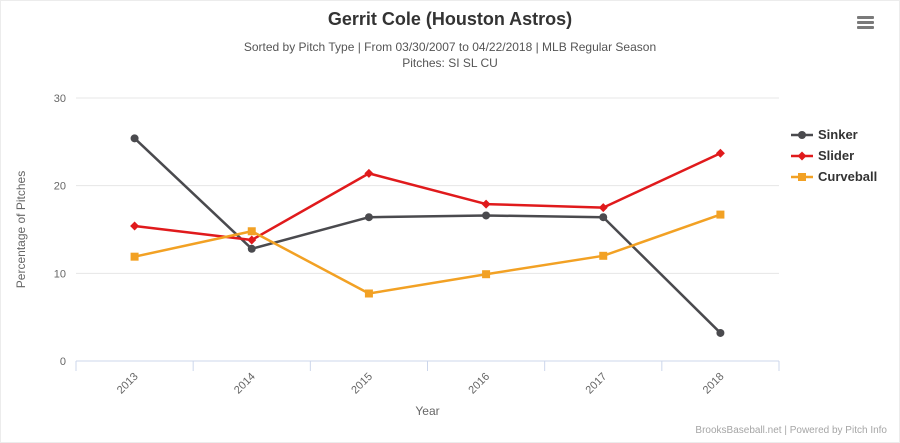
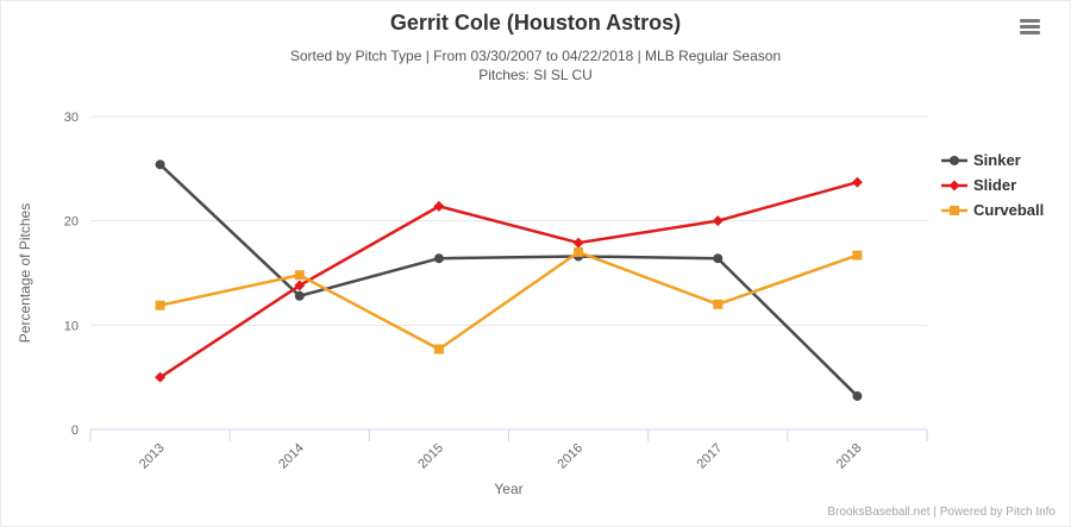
Slider/2013: 15 -> 5
Curveball/2016: 10 -> 17
Slider/2017: 18 -> 20
